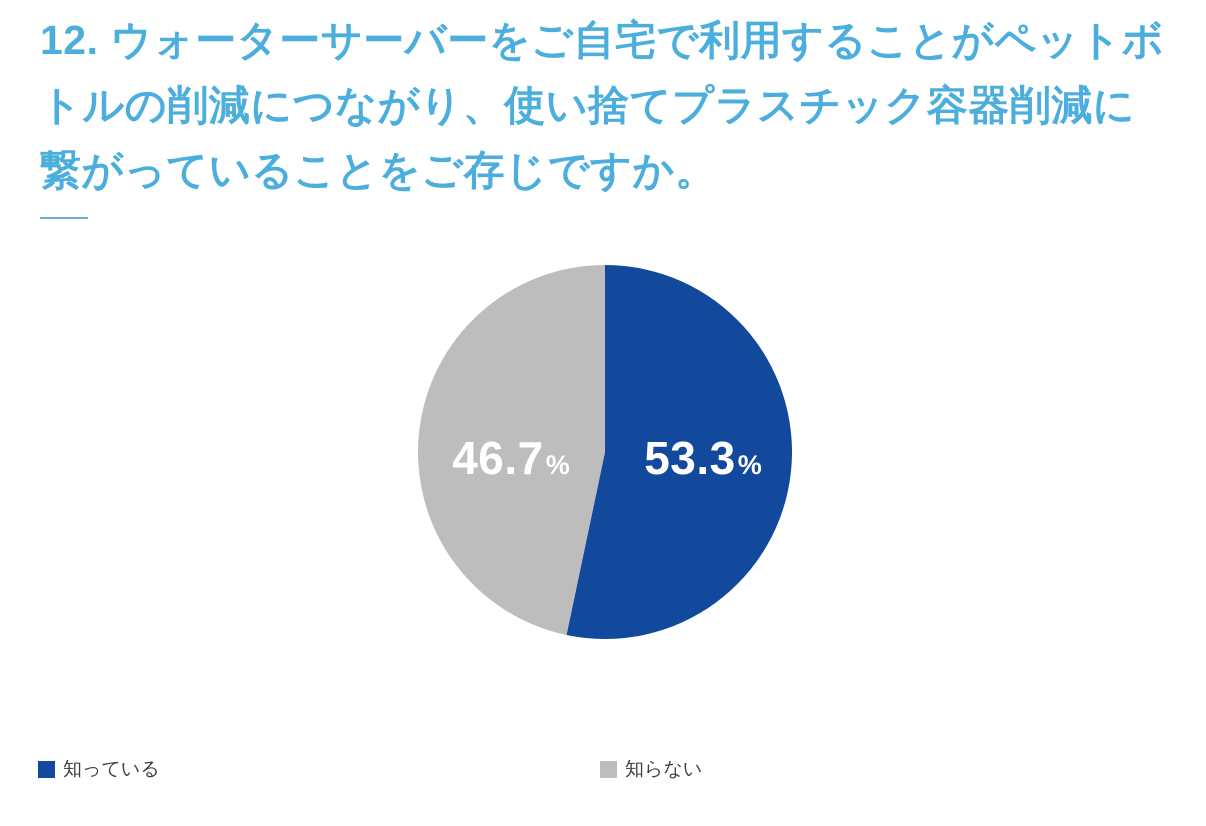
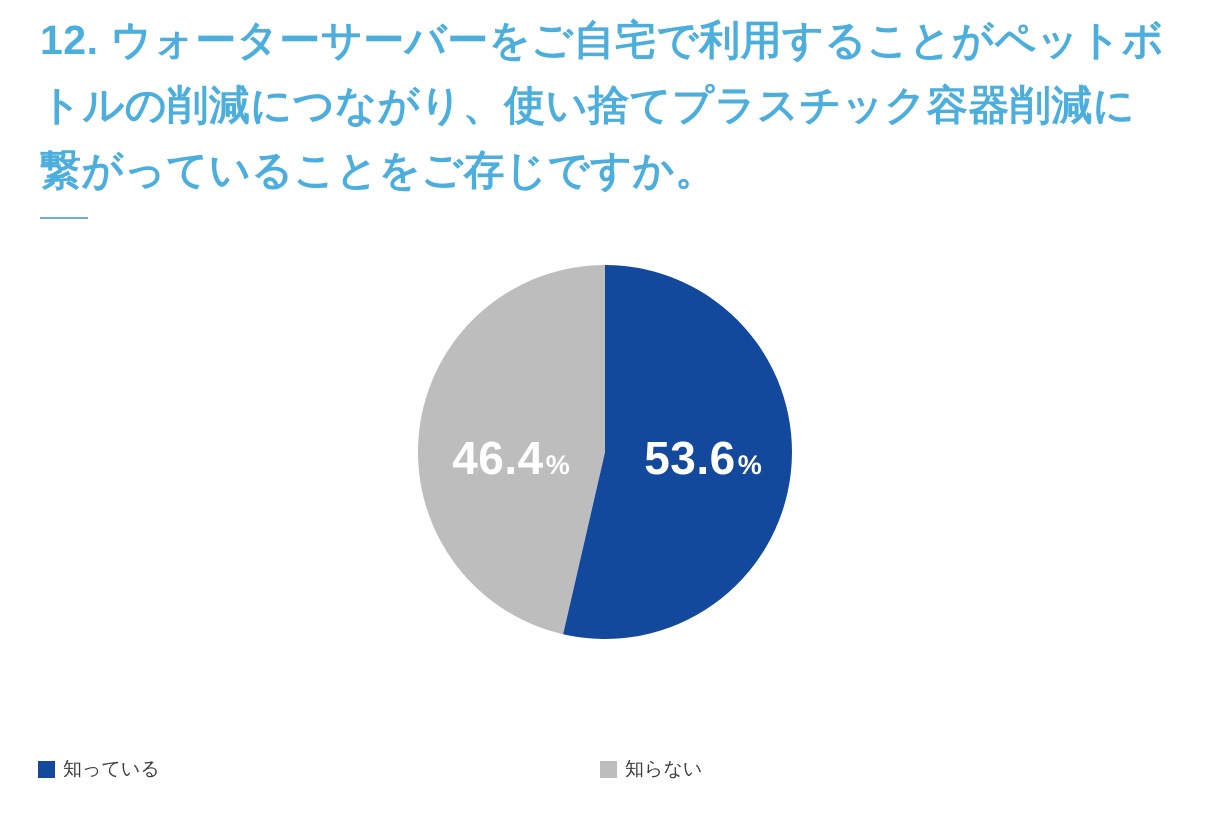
知っている: 53.3 -> 53.6
知らない: 46.7 -> 46.4
